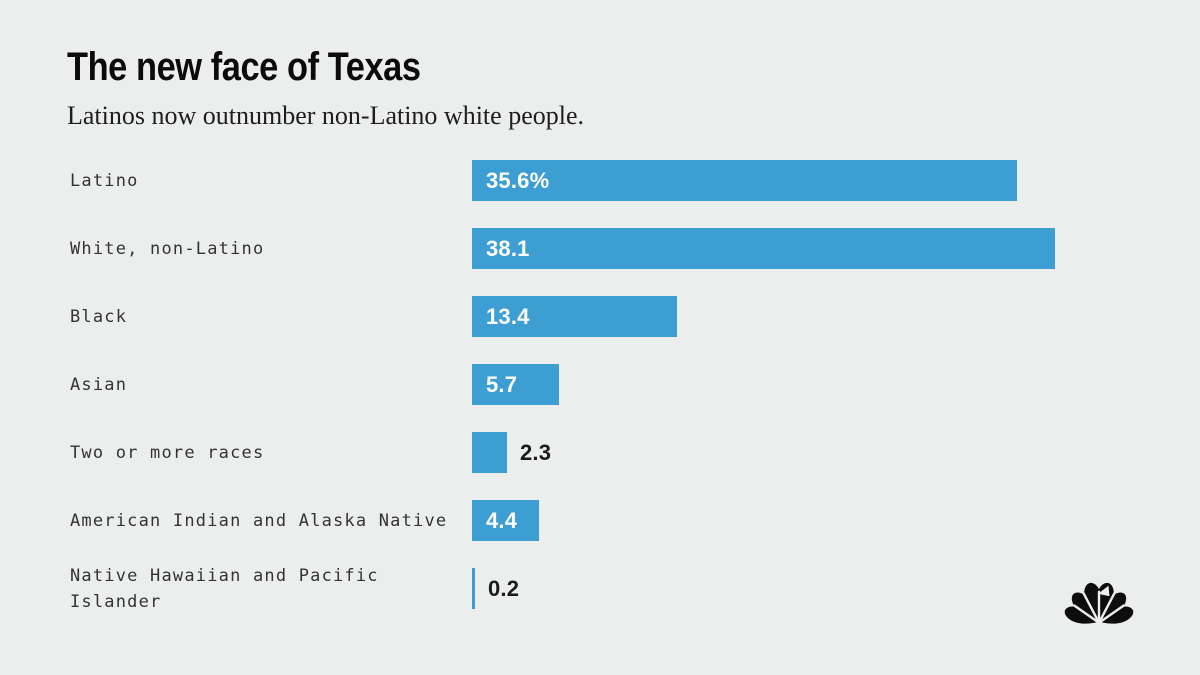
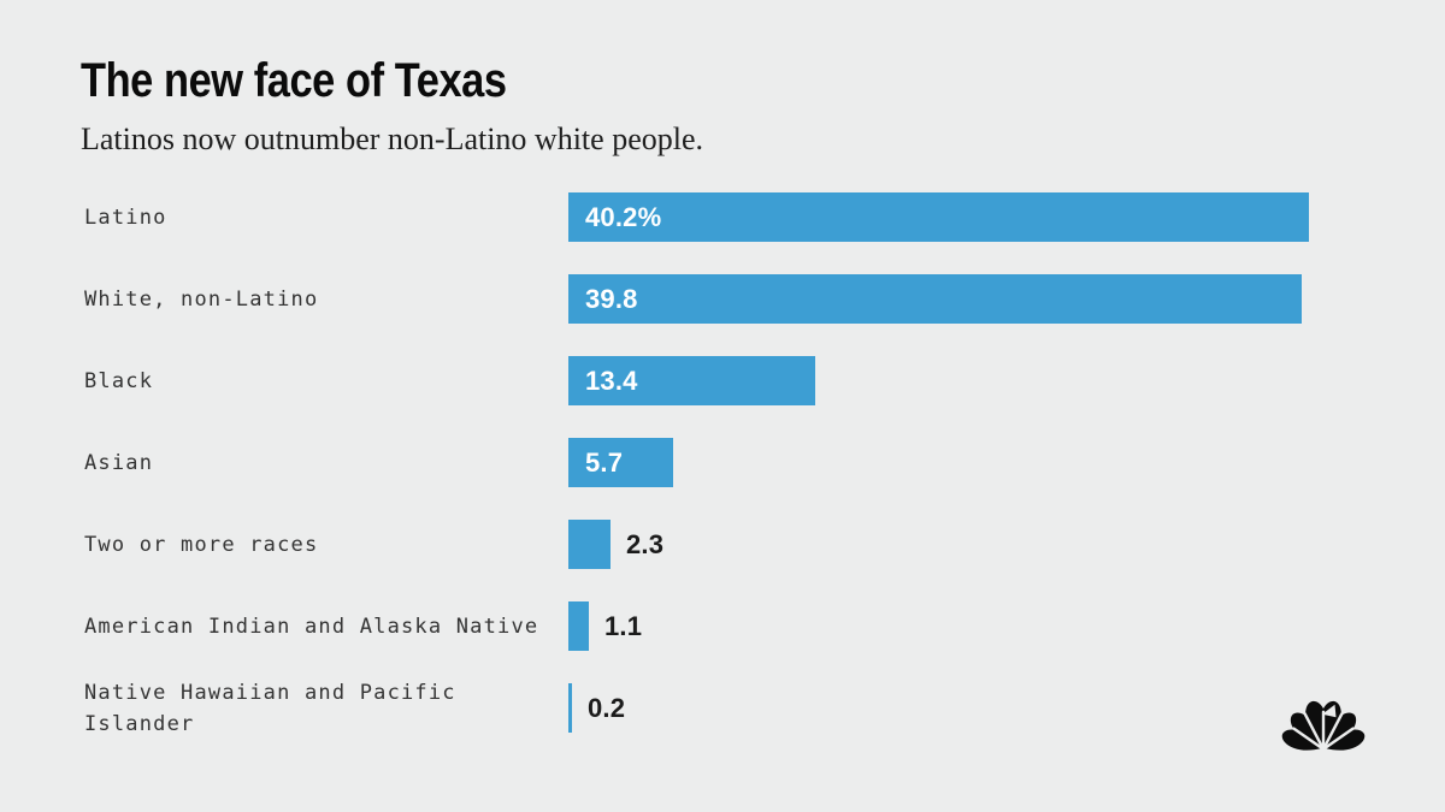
Latino: 35.6% -> 40.2%
White, non-Latino: 38.1 -> 39.8
American Indian and Alaska Native: 4.4 -> 1.1
